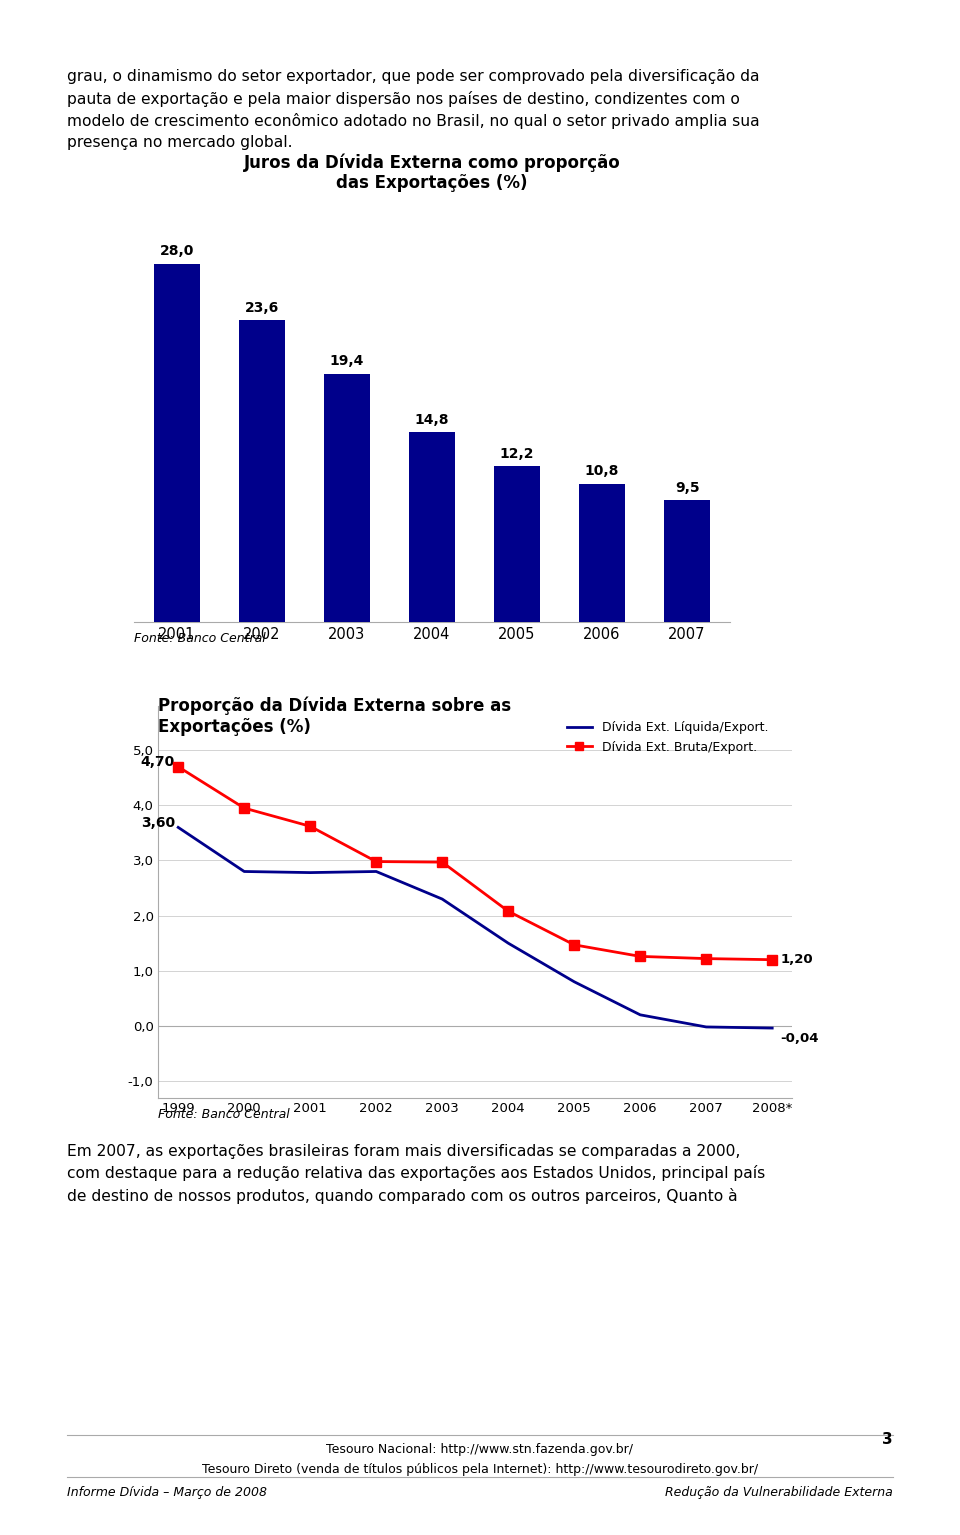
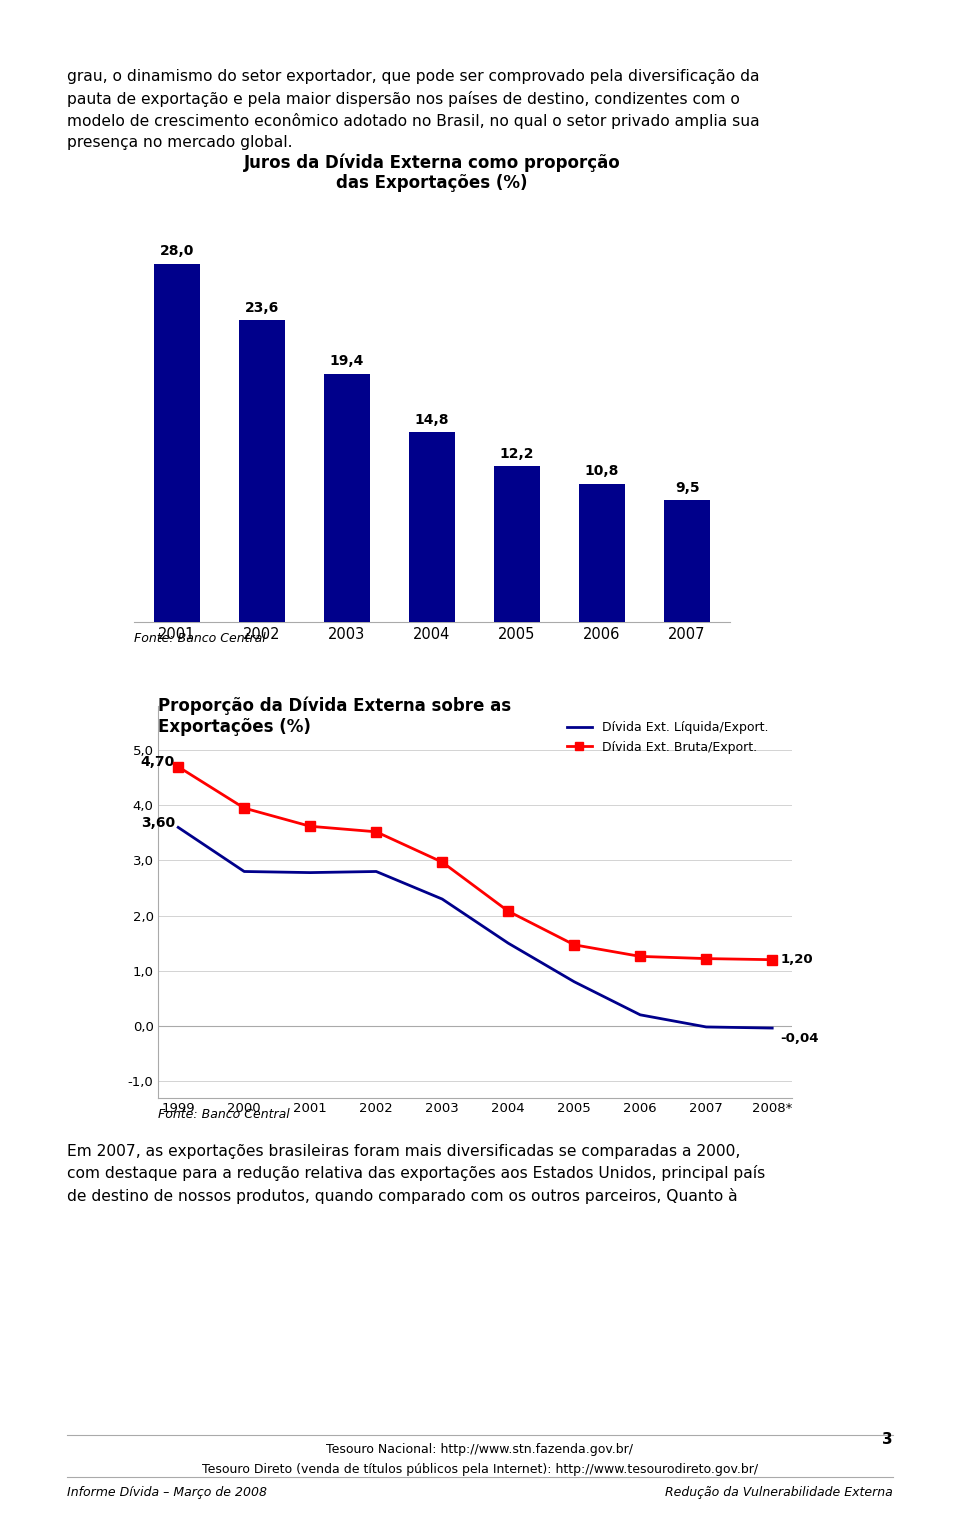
Dívida Ext. Bruta/Export./2002: 2,98 -> 3,52
